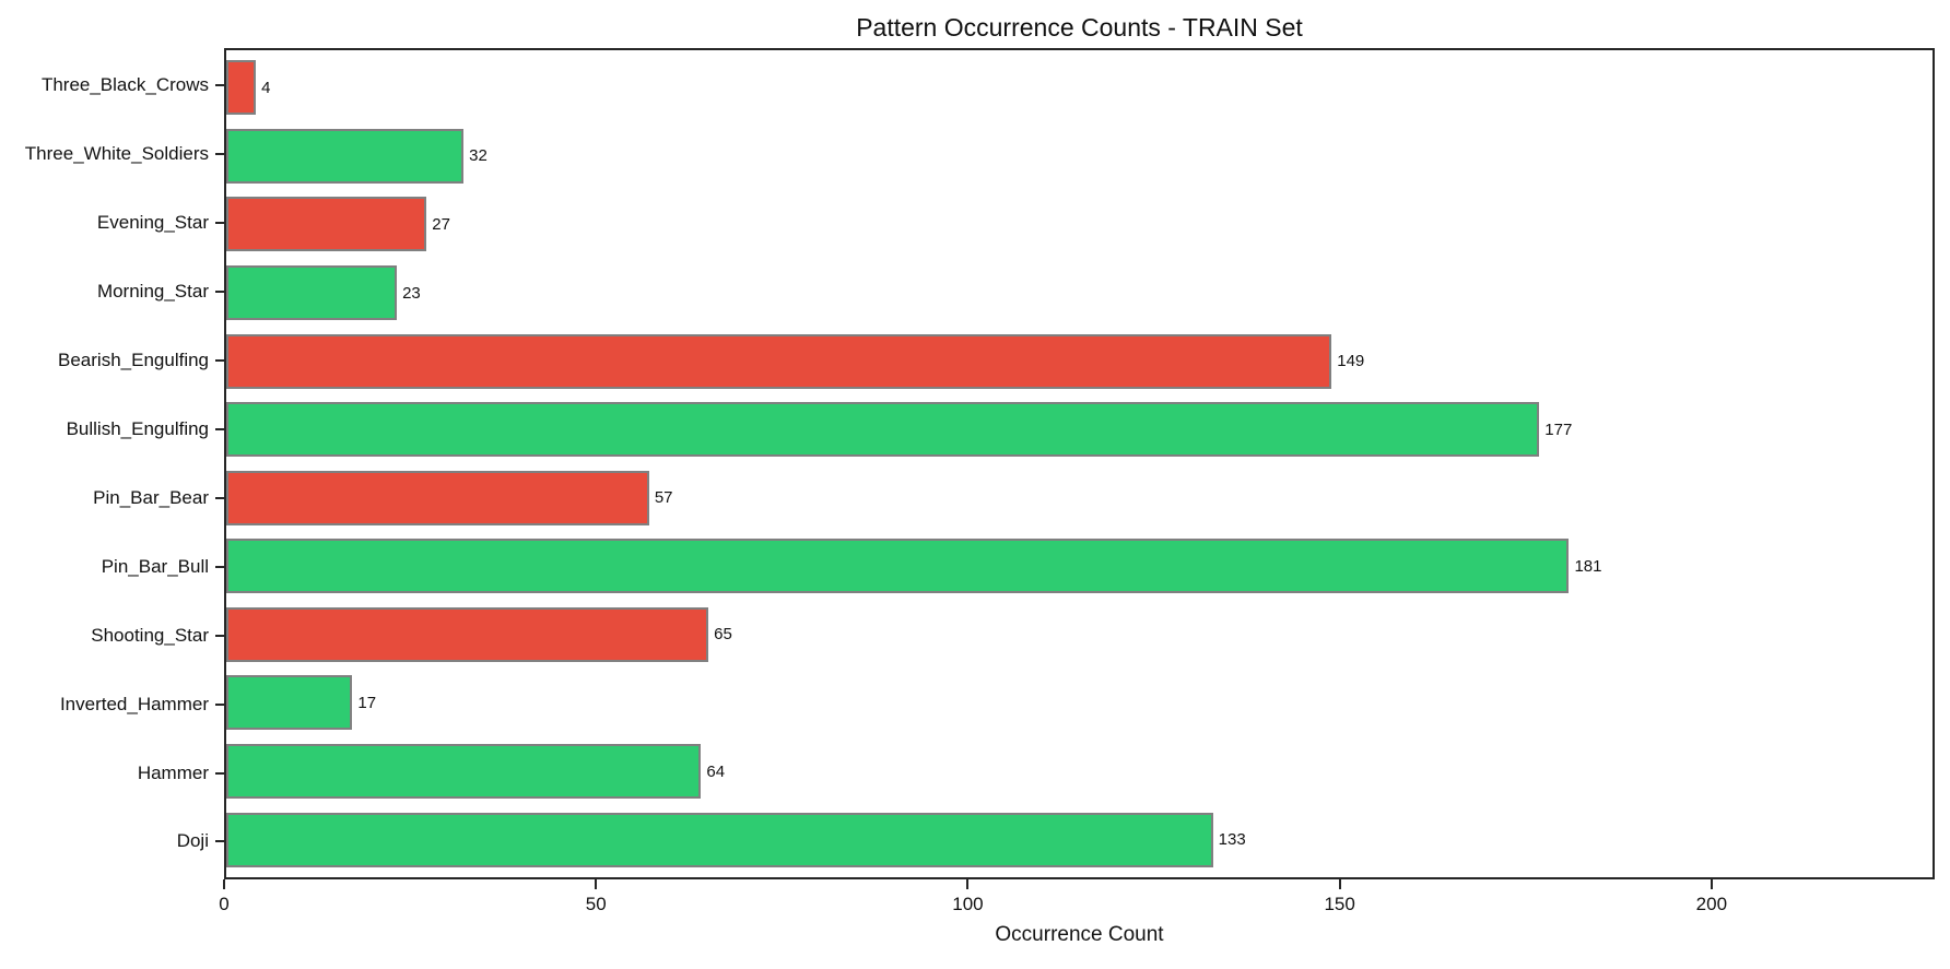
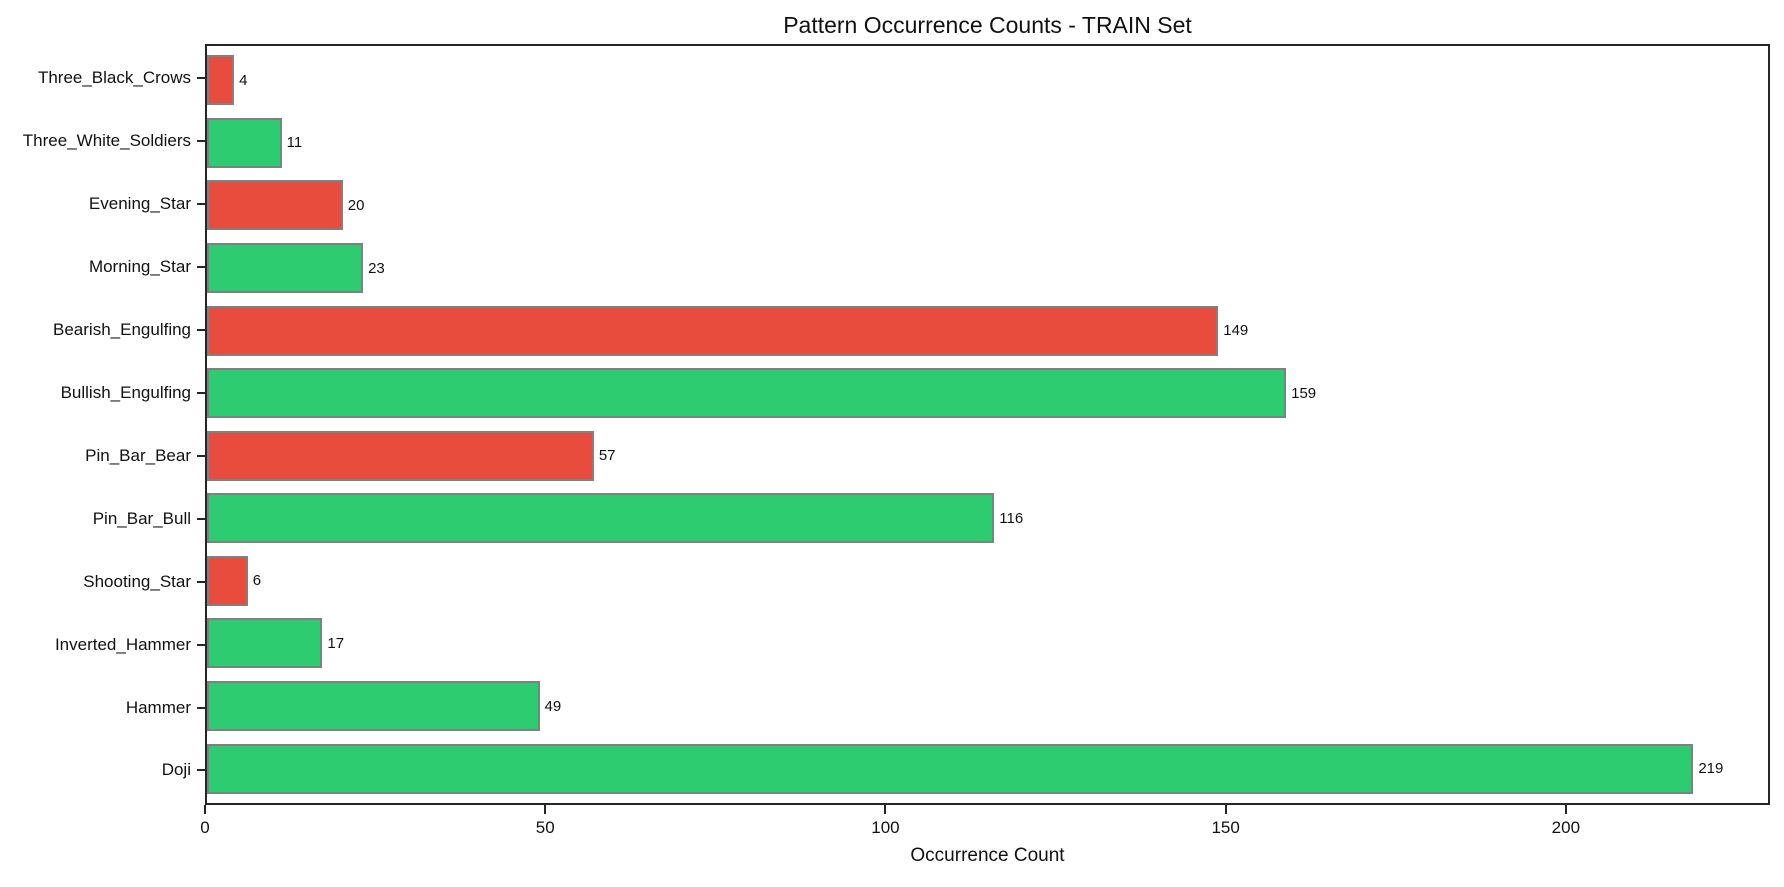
Three_White_Soldiers: 32 -> 11
Evening_Star: 27 -> 20
Bullish_Engulfing: 177 -> 159
Pin_Bar_Bull: 181 -> 116
Shooting_Star: 65 -> 6
Hammer: 64 -> 49
Doji: 133 -> 219
